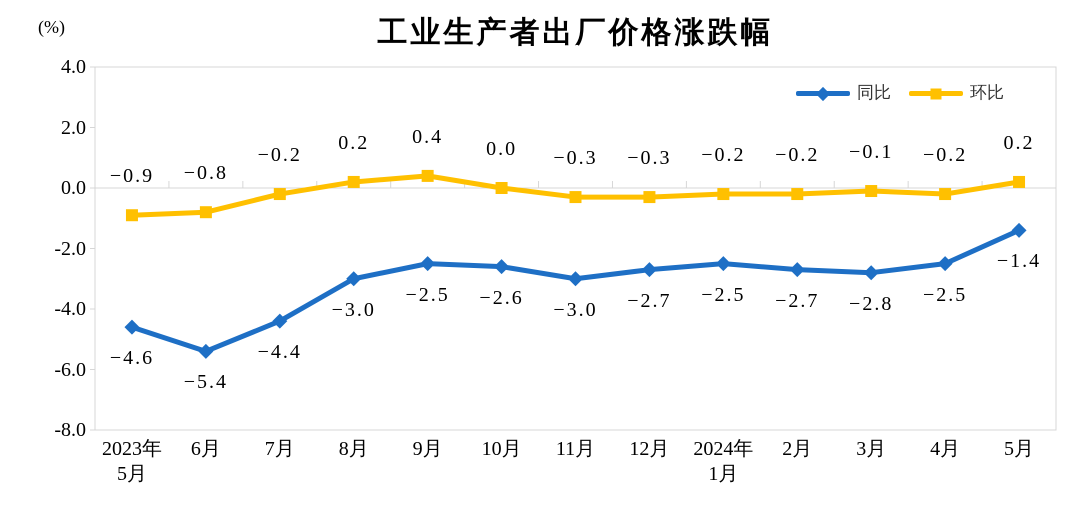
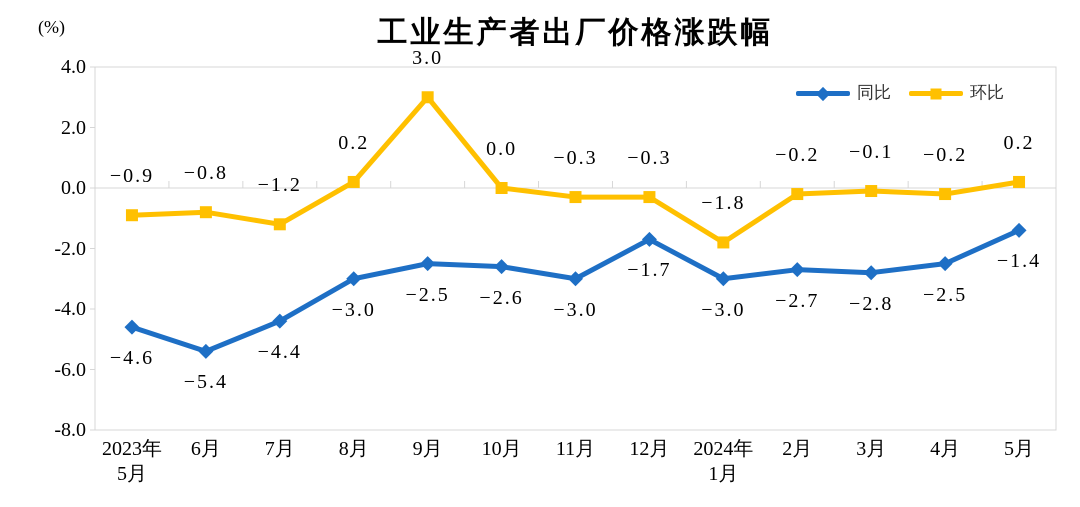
环比/7月: −0.2 -> −1.2
环比/9月: 0.4 -> 3.0
同比/12月: −2.7 -> −1.7
同比/2024年 1月: −2.5 -> −3.0
环比/2024年 1月: −0.2 -> −1.8
